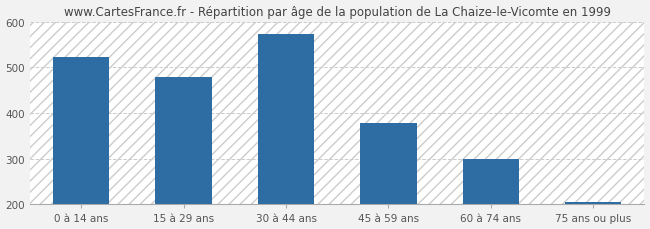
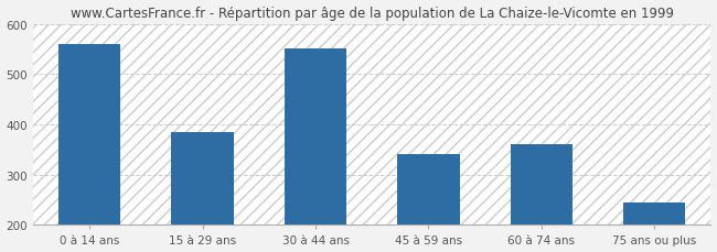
0 à 14 ans: 522 -> 560
15 à 29 ans: 479 -> 385
30 à 44 ans: 572 -> 550
45 à 59 ans: 378 -> 340
60 à 74 ans: 300 -> 360
75 ans ou plus: 205 -> 245
